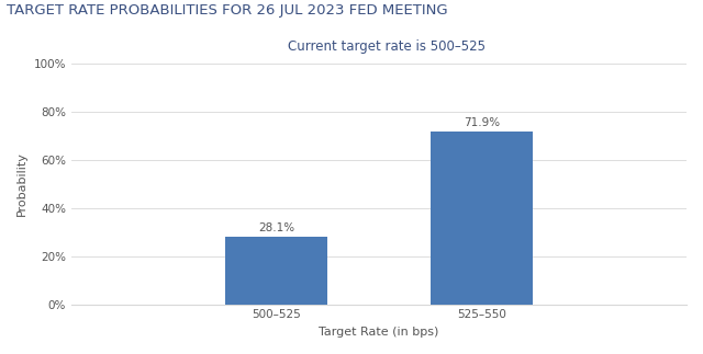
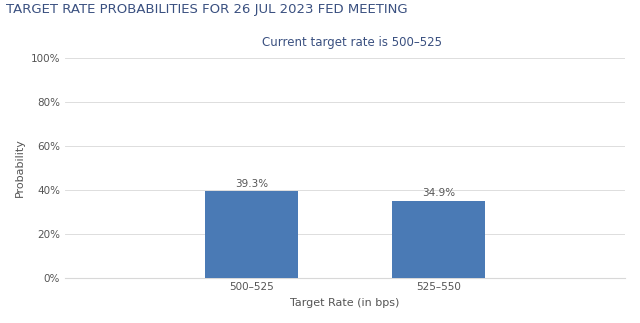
500–525: 28.1% -> 39.3%
525–550: 71.9% -> 34.9%
